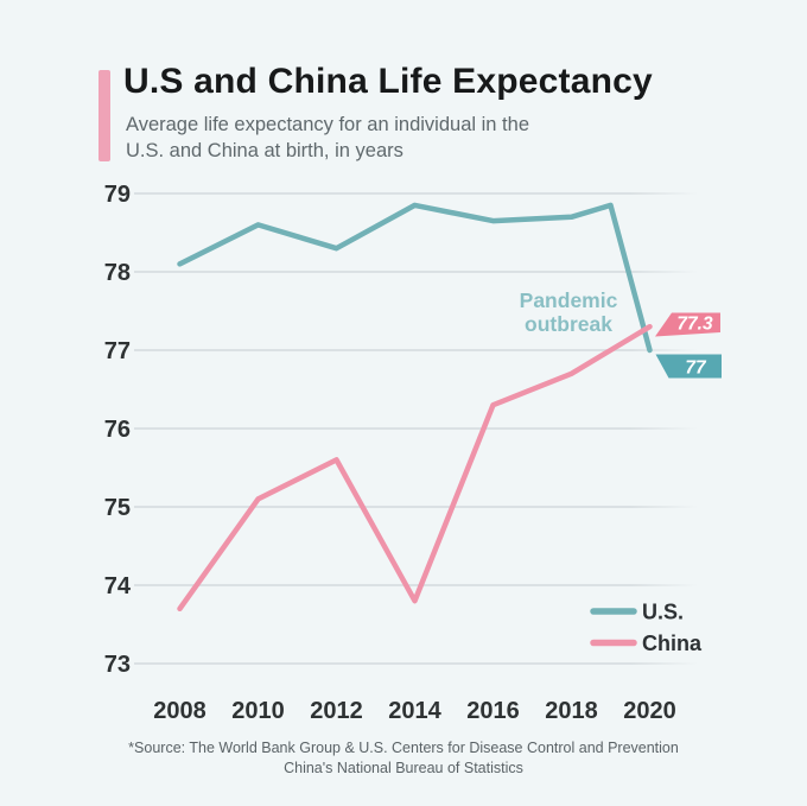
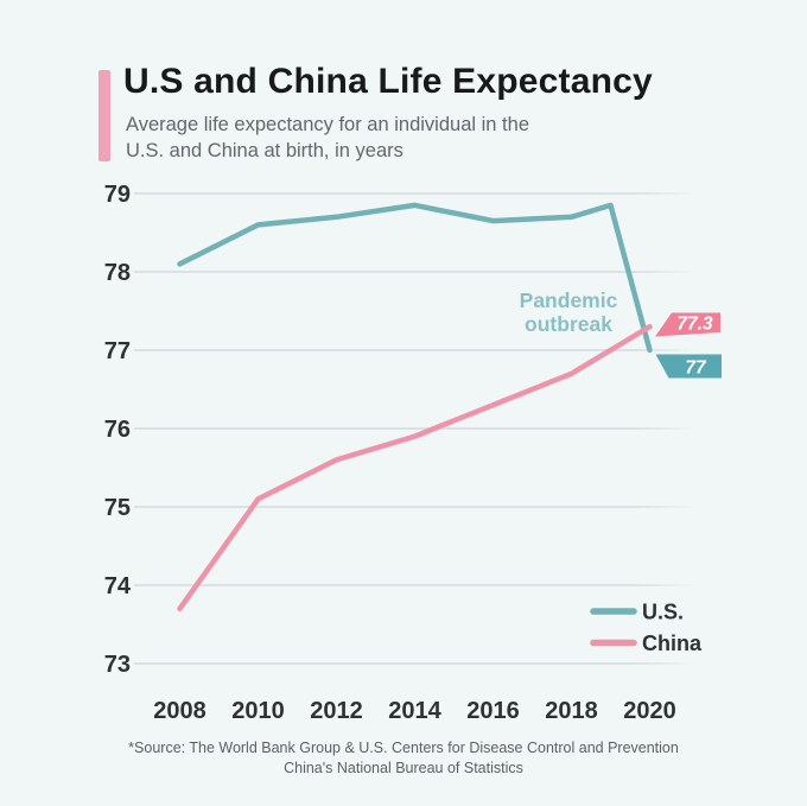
U.S./2012: 78.3 -> 78.7
China/2014: 73.8 -> 75.9
